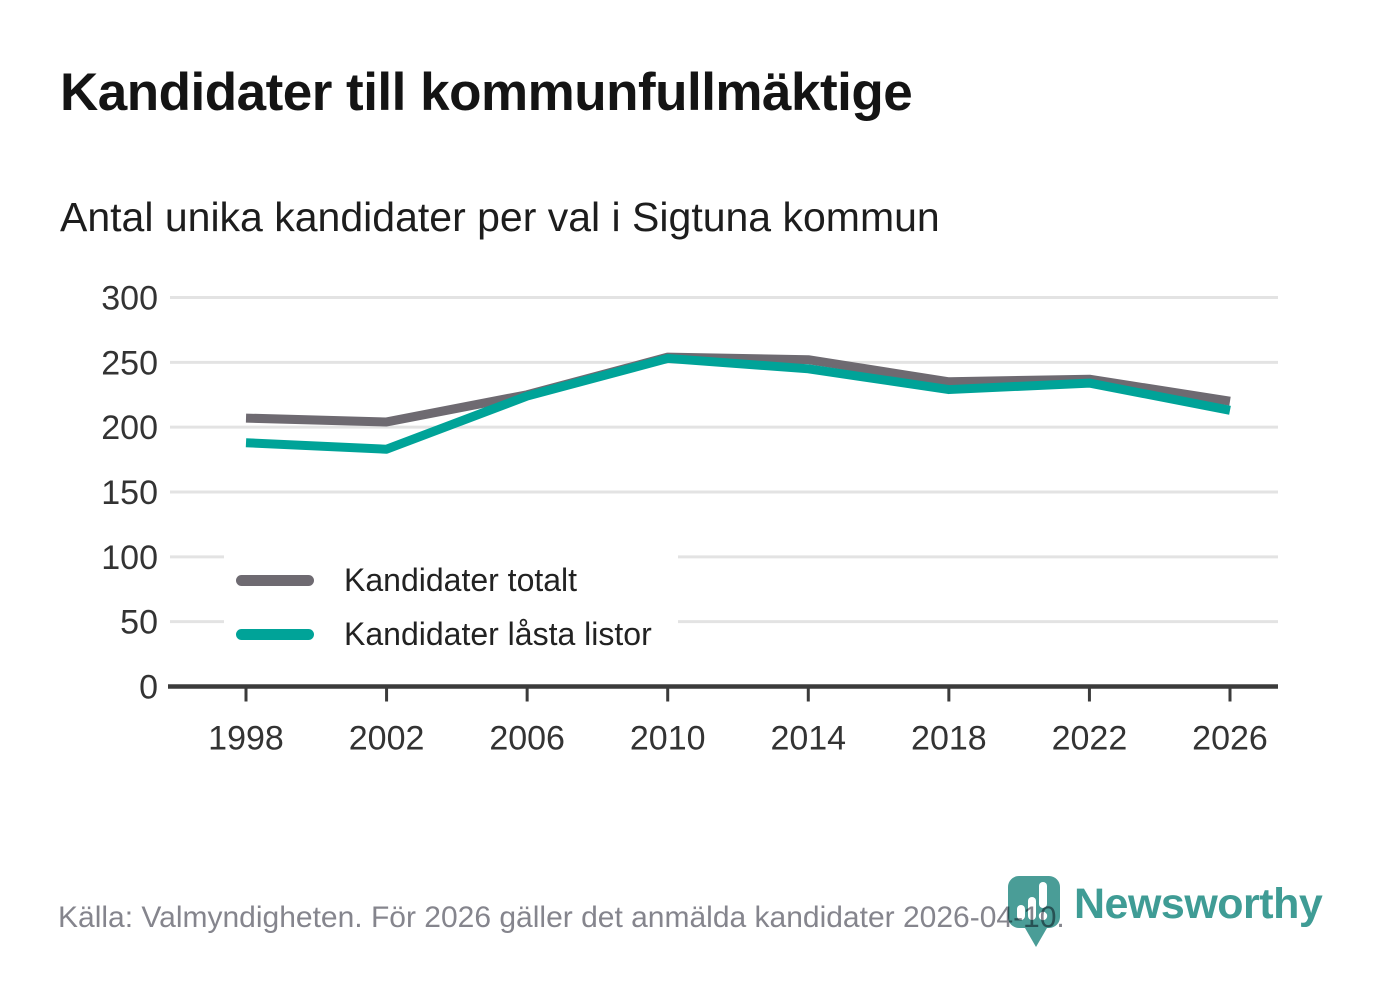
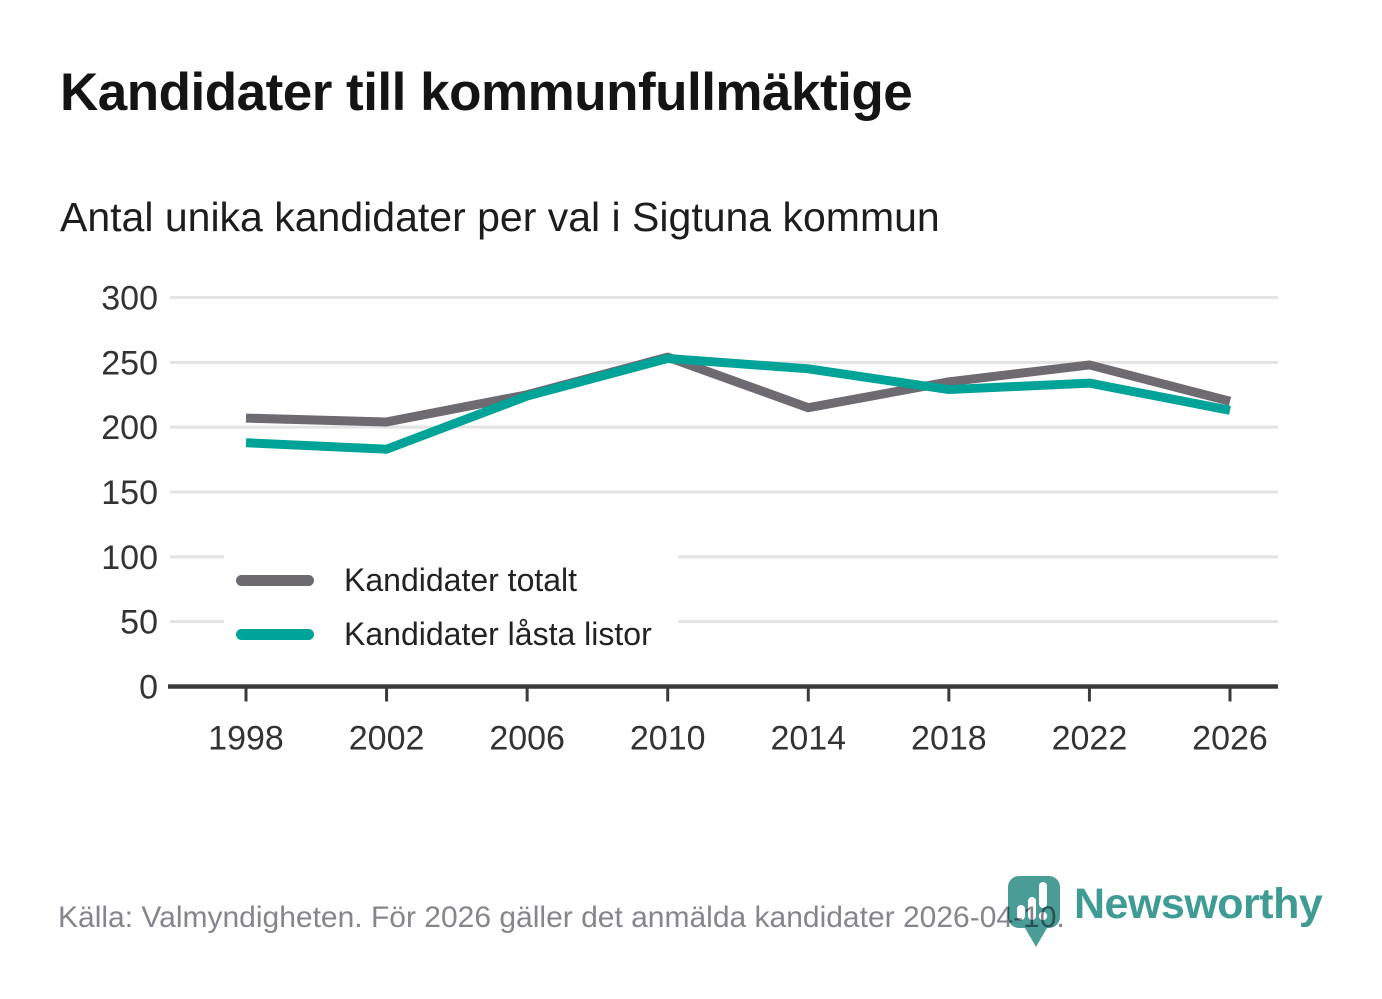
Kandidater totalt/2014: 252 -> 215
Kandidater totalt/2022: 237 -> 248
